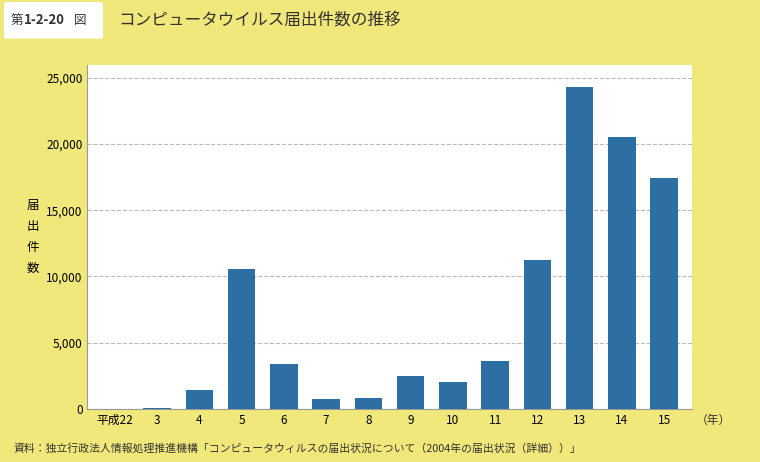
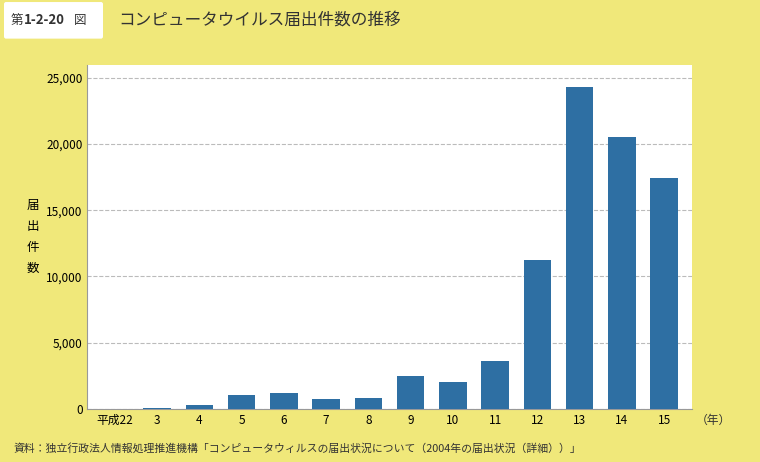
4: 1,400 -> 300
5: 10,600 -> 1,000
6: 3,400 -> 1,200
